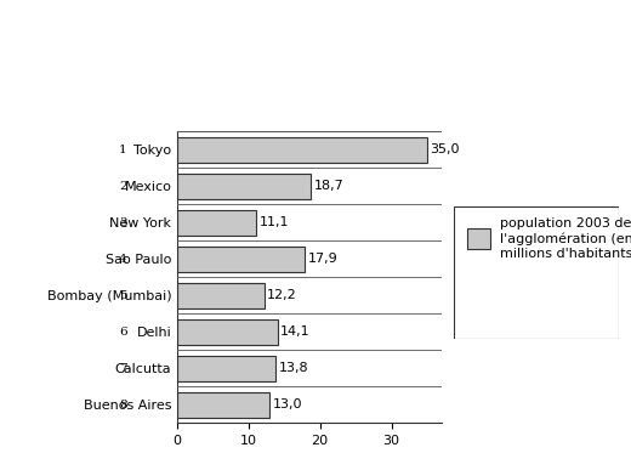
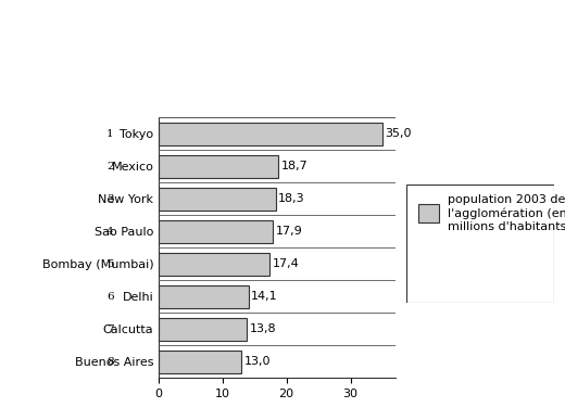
New York: 11,1 -> 18,3
Bombay (Mumbai): 12,2 -> 17,4
